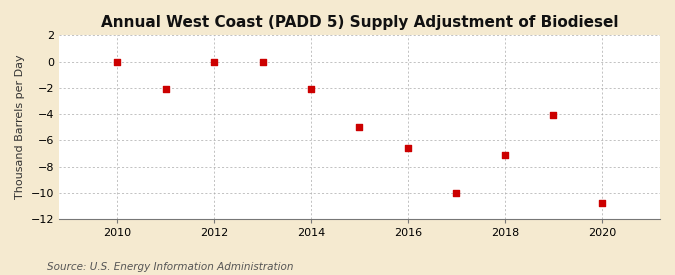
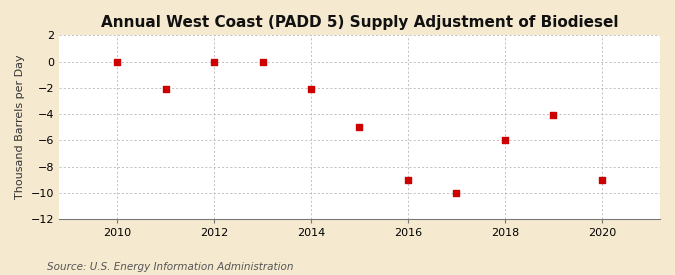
2016: -6.6 -> -9.0
2018: -7.1 -> -6.0
2020: -10.8 -> -9.0
